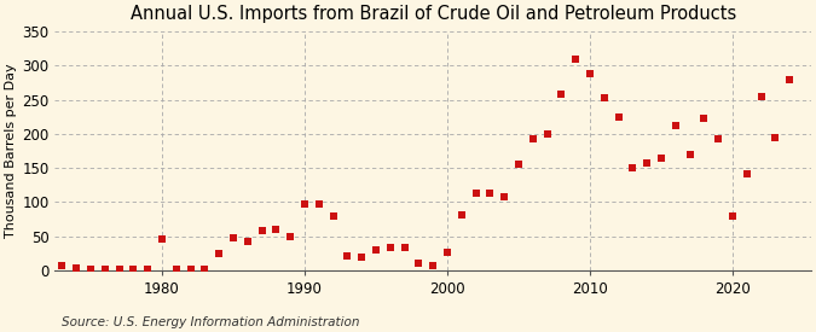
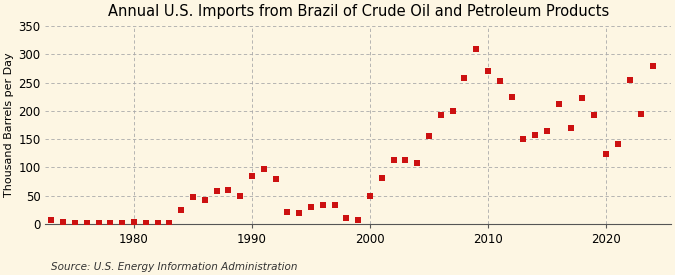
1980: 46 -> 3
1990: 98 -> 85
2000: 26 -> 50
2010: 288 -> 271
2020: 80 -> 123
